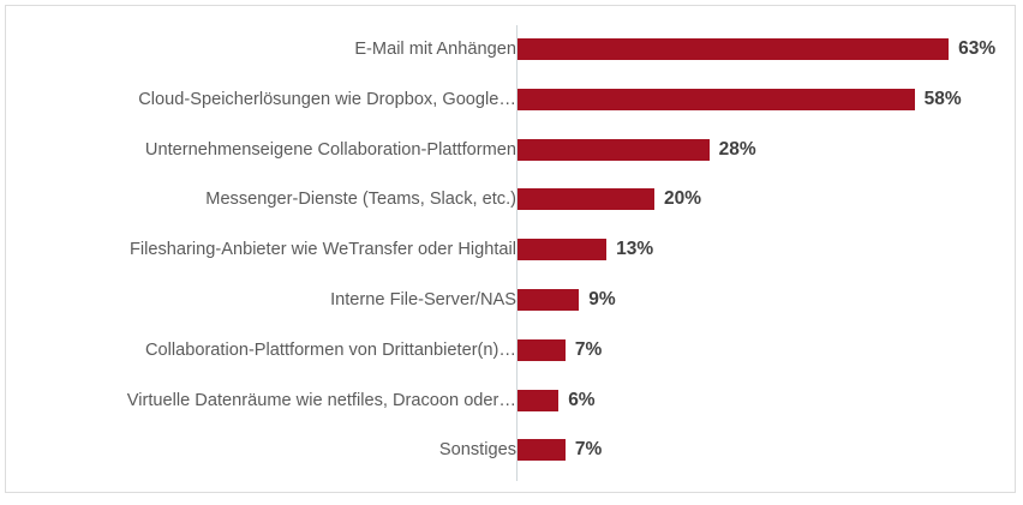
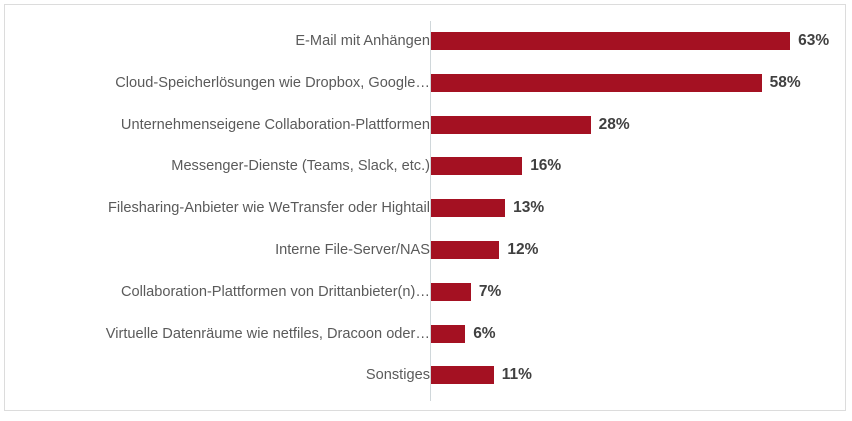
Messenger-Dienste (Teams, Slack, etc.): 20% -> 16%
Interne File-Server/NAS: 9% -> 12%
Sonstiges: 7% -> 11%
